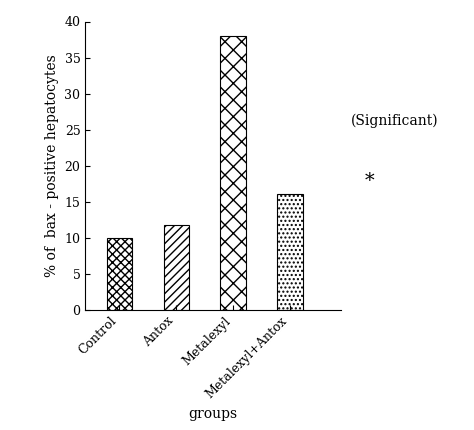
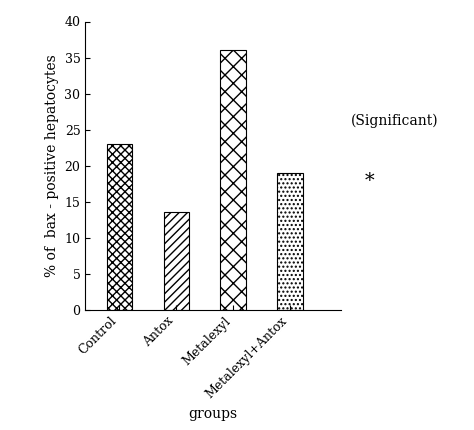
Control: 10.0 -> 23.0
Antox: 11.7 -> 13.6
Metalexyl: 38.0 -> 36.0
Metalexyl+Antox: 16.0 -> 19.0
